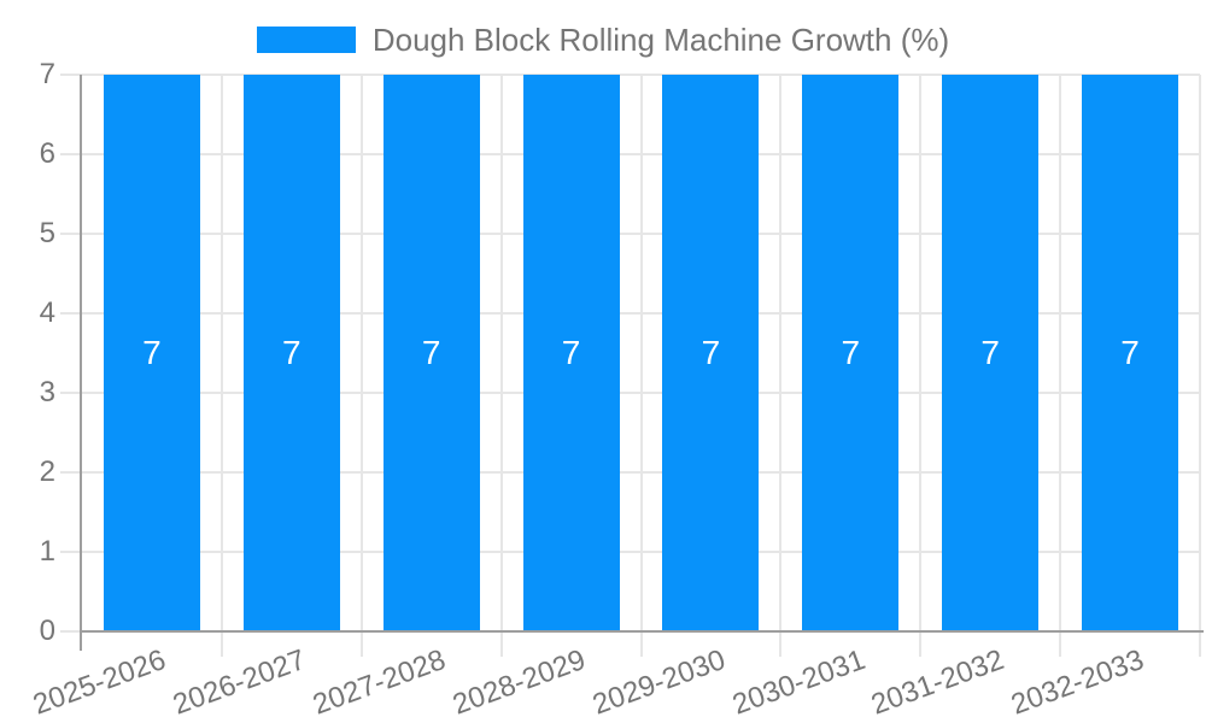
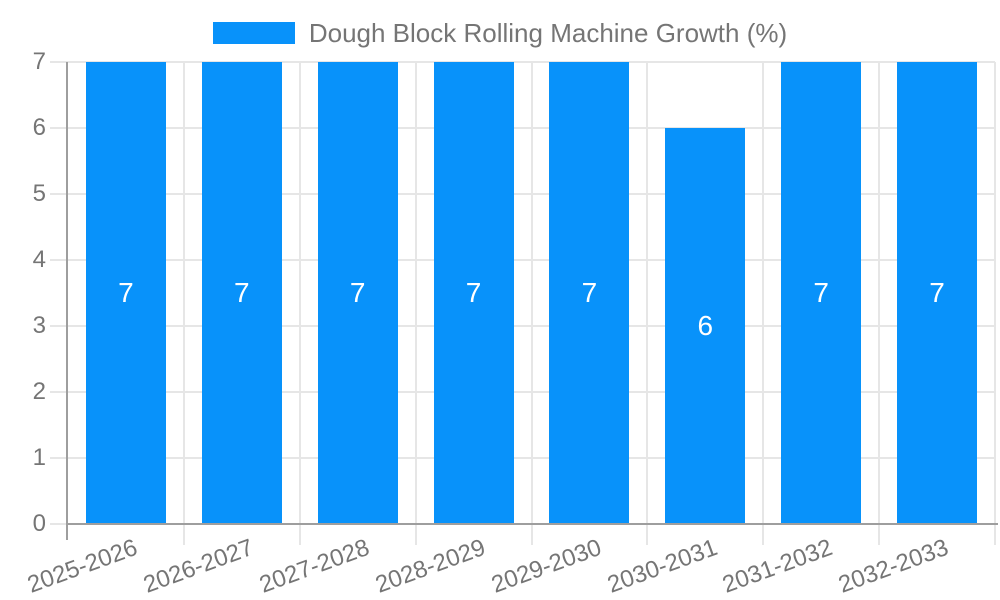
2030-2031: 7 -> 6
